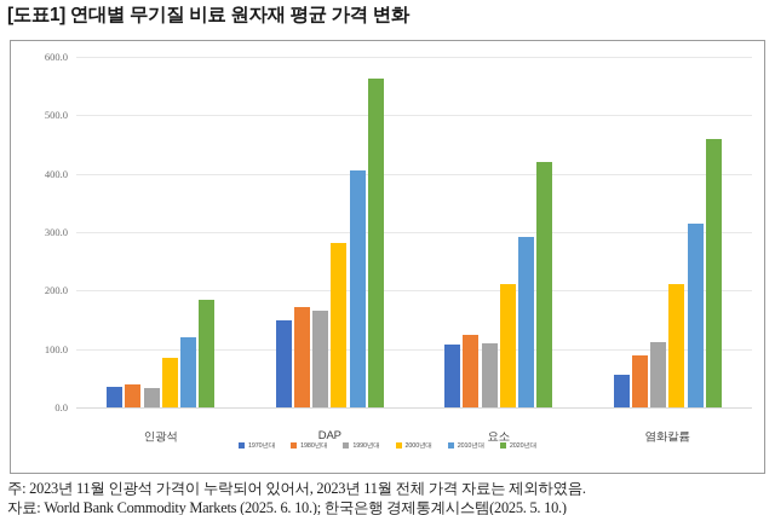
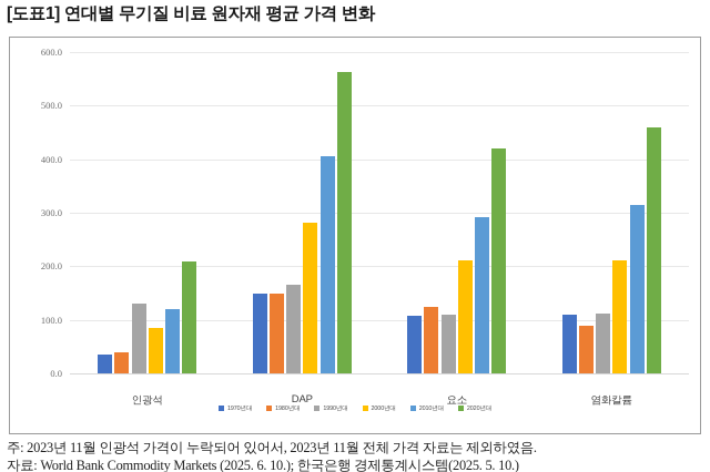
1990년대/인광석: 30 -> 130
2020년대/인광석: 180 -> 210
1980년대/DAP: 170 -> 150
1970년대/염화칼륨: 60 -> 110
